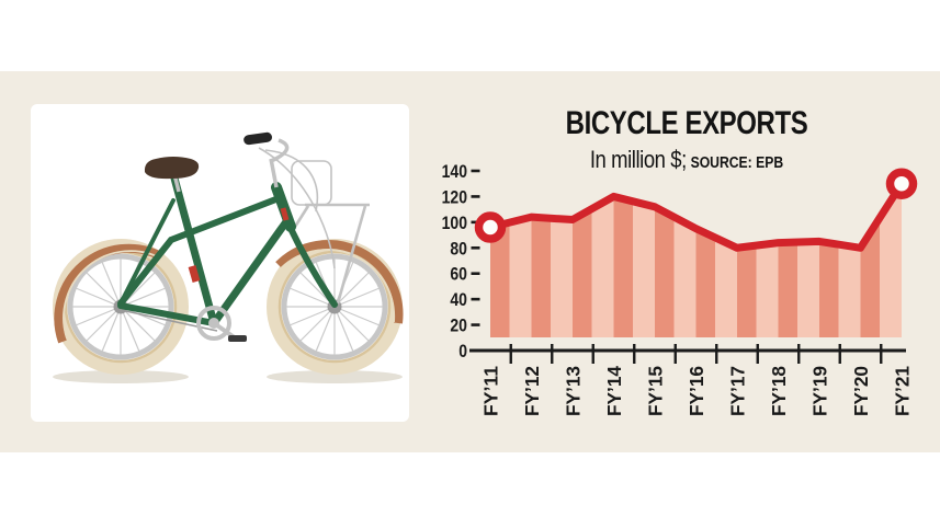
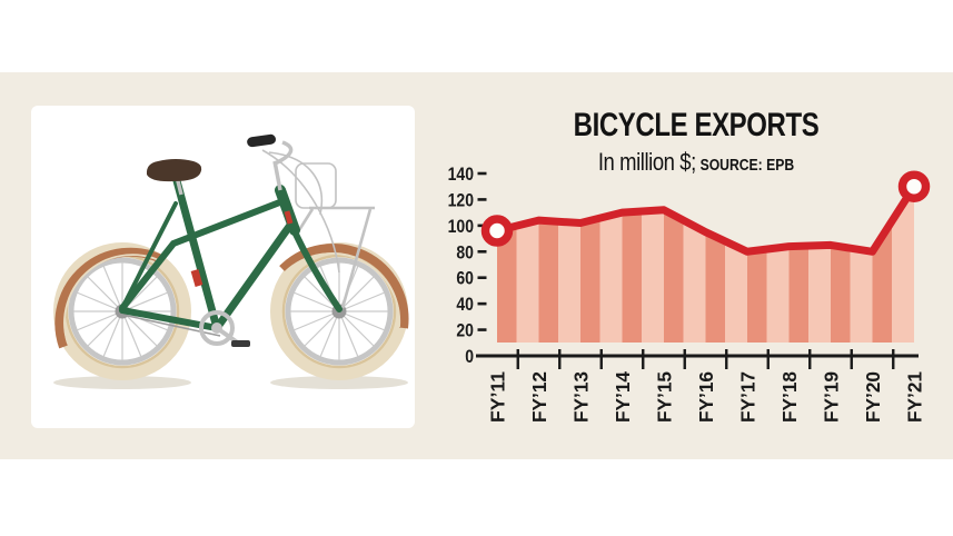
FY’14: 120 -> 110
